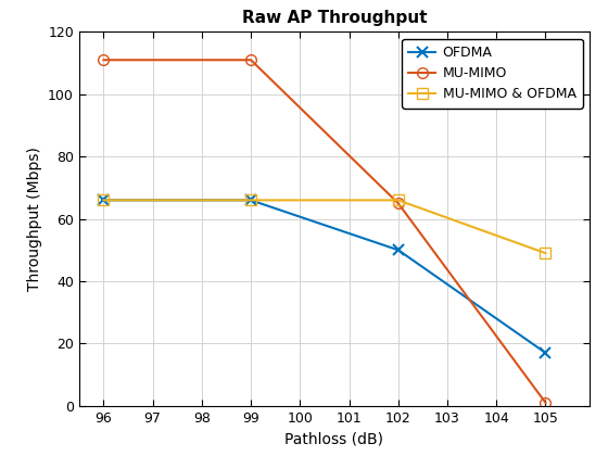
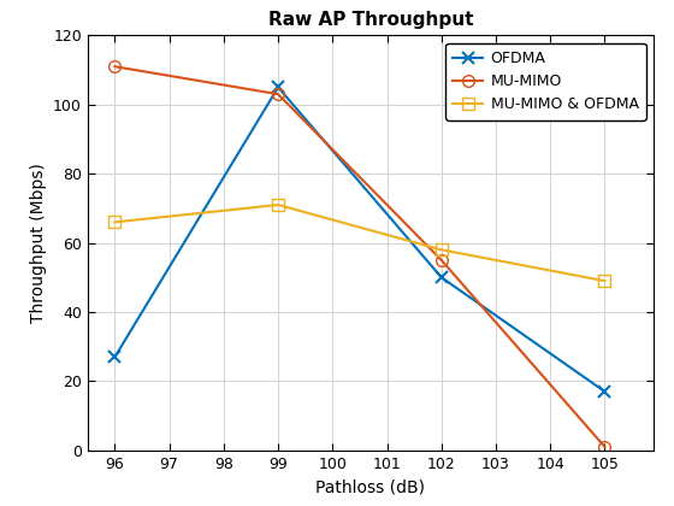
OFDMA/96: 66 -> 27
OFDMA/99: 66 -> 105
MU-MIMO/99: 111 -> 103
MU-MIMO & OFDMA/99: 66 -> 71
MU-MIMO/102: 65 -> 55
MU-MIMO & OFDMA/102: 66 -> 58
